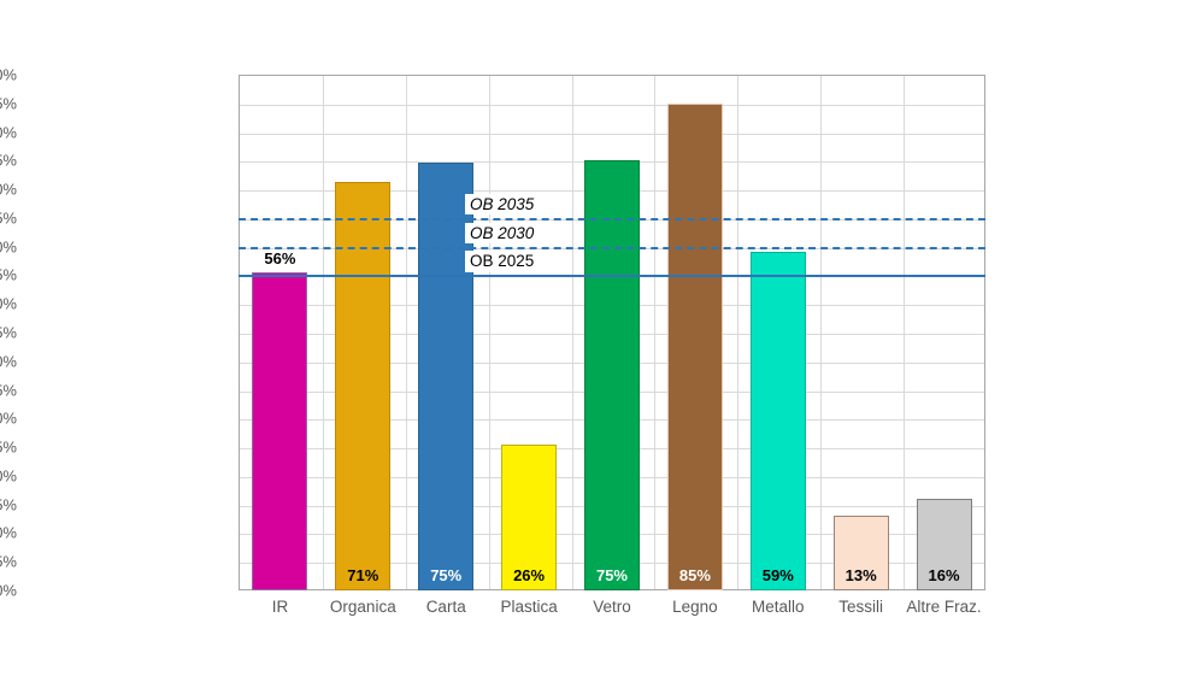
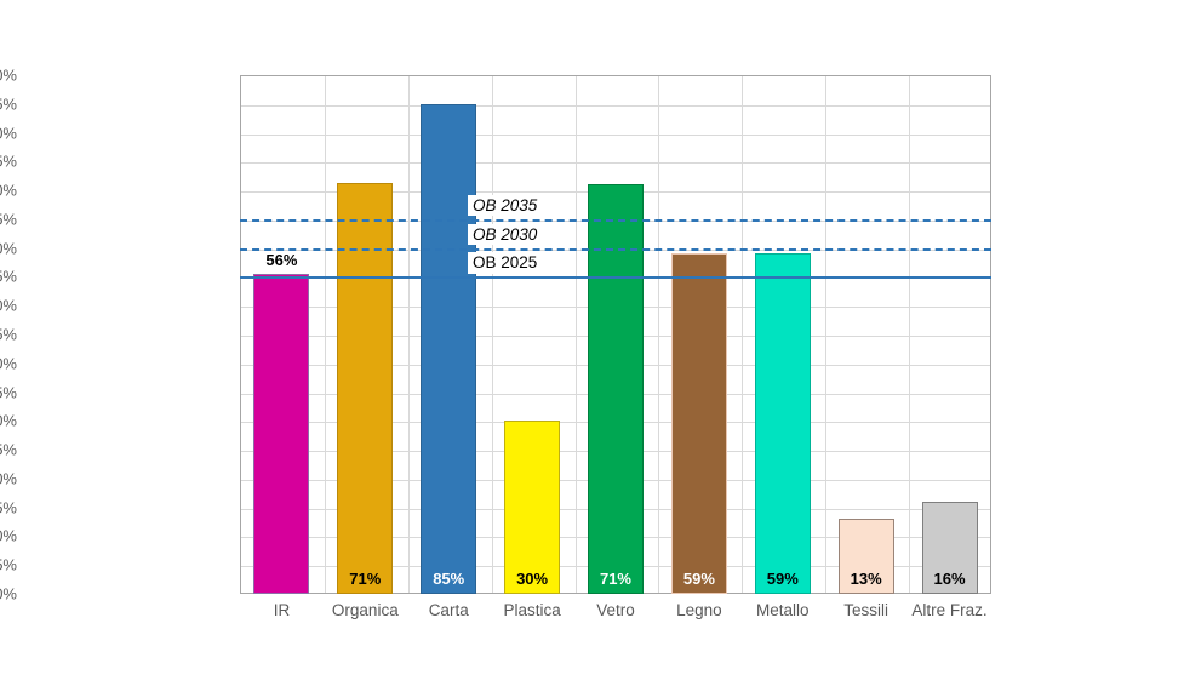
Carta: 75% -> 85%
Plastica: 26% -> 30%
Vetro: 75% -> 71%
Legno: 85% -> 59%
